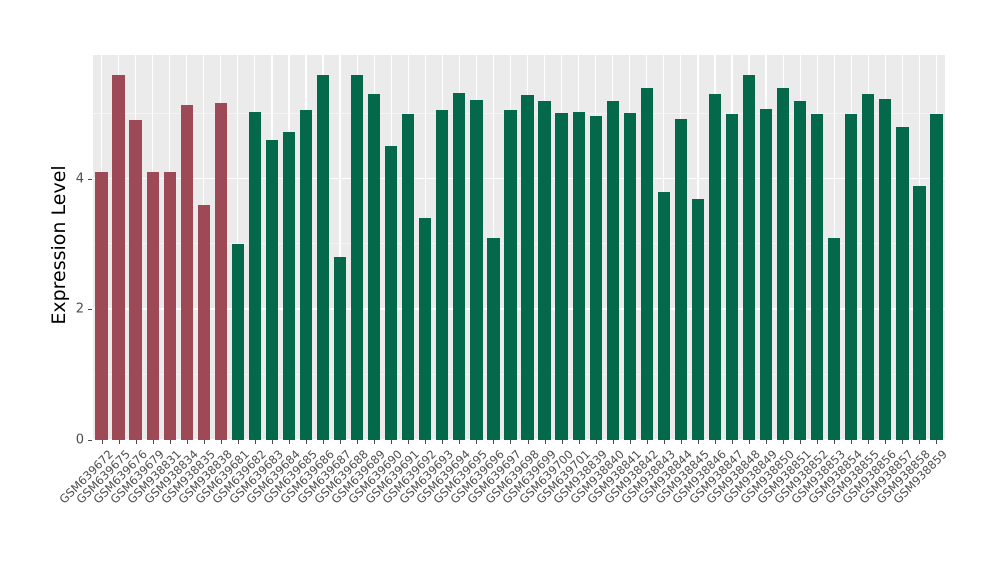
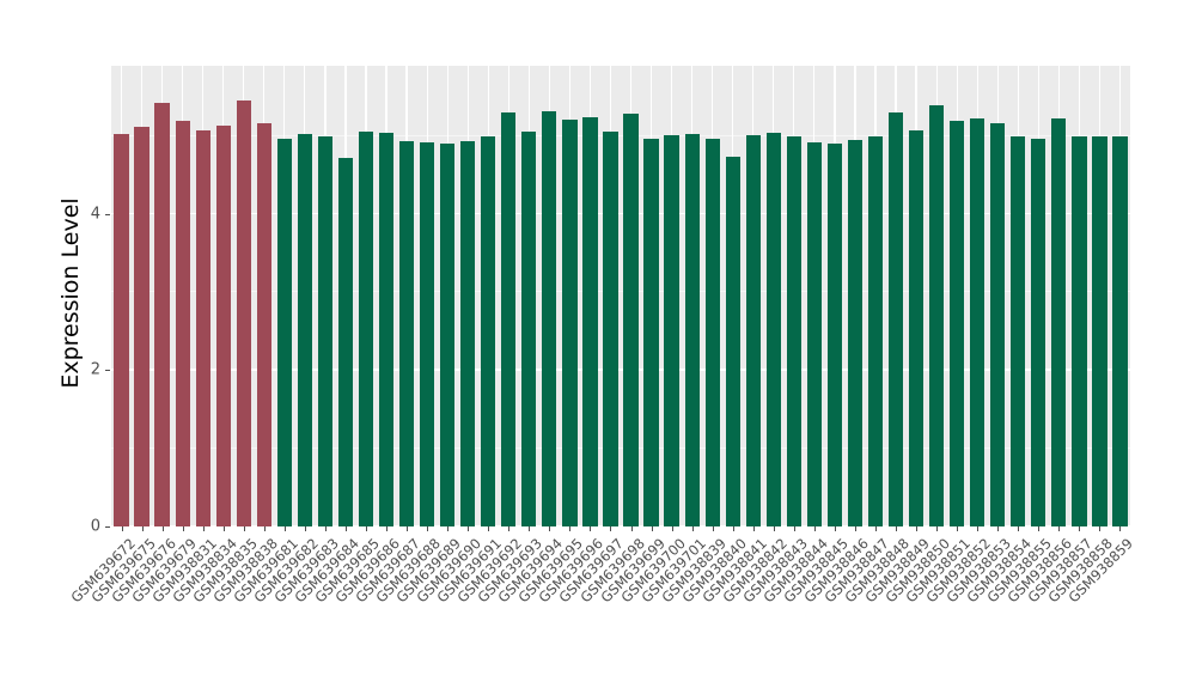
GSM639672: 4.1 -> 5.0
GSM639675: 5.6 -> 5.1
GSM639676: 4.9 -> 5.4
GSM639679: 4.1 -> 5.2
GSM938831: 4.1 -> 5.1
GSM938835: 3.6 -> 5.5
GSM639681: 3.0 -> 5.0
GSM639683: 4.6 -> 5.0
GSM639686: 5.6 -> 5.0
GSM639687: 2.8 -> 4.9
GSM639688: 5.6 -> 4.9
GSM639689: 5.3 -> 4.9
GSM639690: 4.5 -> 4.9
GSM639692: 3.4 -> 5.3
GSM639696: 3.1 -> 5.2
GSM639699: 5.2 -> 5.0
GSM938840: 5.2 -> 4.7
GSM938842: 5.4 -> 5.0
GSM938843: 3.8 -> 5.0
GSM938845: 3.7 -> 4.9
GSM938846: 5.3 -> 5.0
GSM938848: 5.6 -> 5.3
GSM938852: 5.0 -> 5.2
GSM938853: 3.1 -> 5.2
GSM938855: 5.3 -> 5.0
GSM938857: 4.8 -> 5.0
GSM938858: 3.9 -> 5.0
